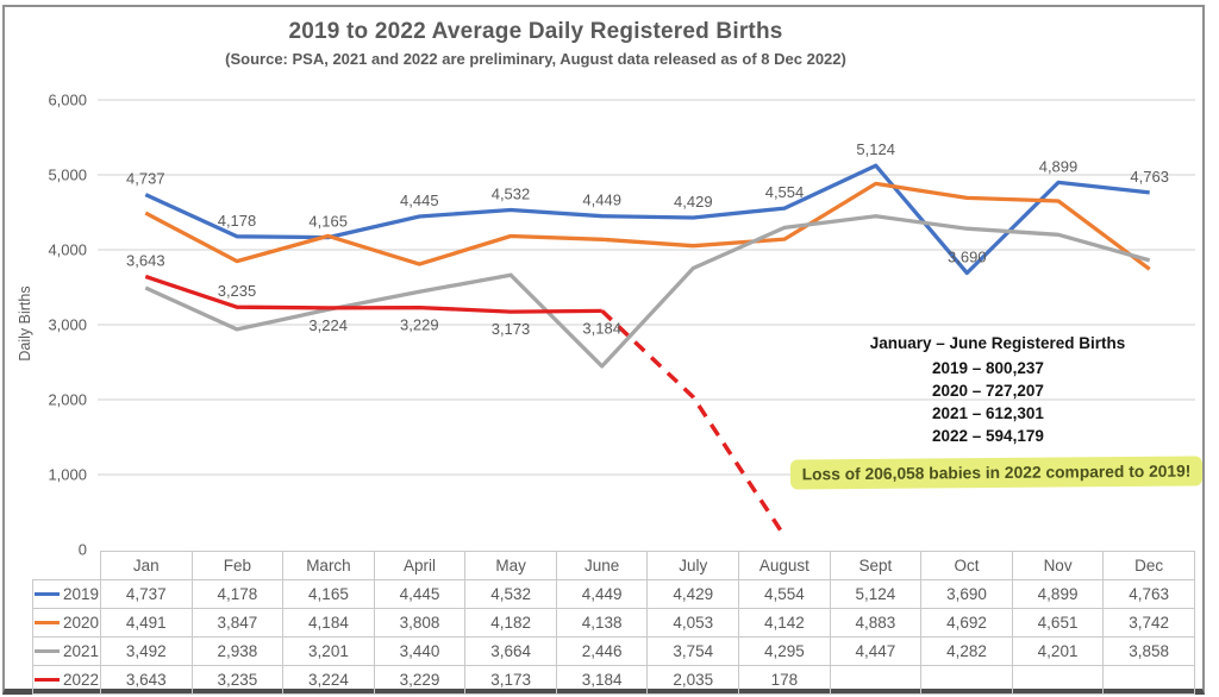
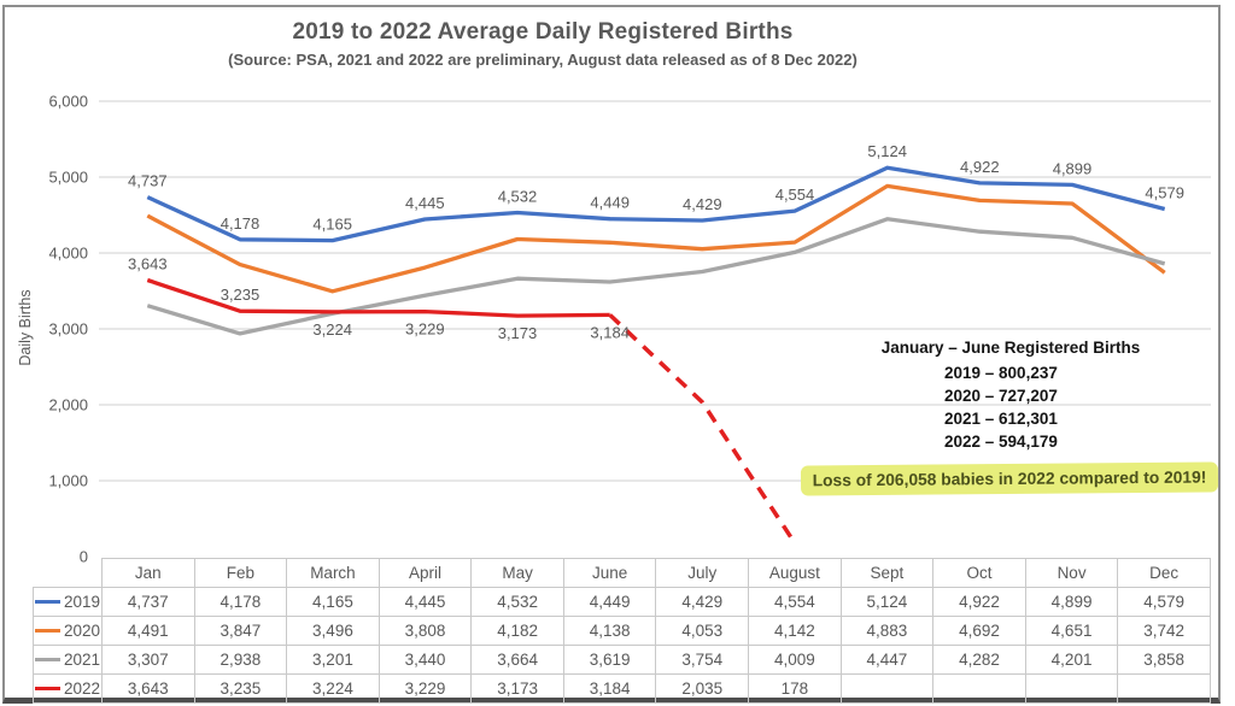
2021/Jan: 3,492 -> 3,307
2020/March: 4,184 -> 3,496
2021/June: 2,446 -> 3,619
2021/August: 4,295 -> 4,009
2019/Oct: 3,690 -> 4,922
2019/Dec: 4,763 -> 4,579
